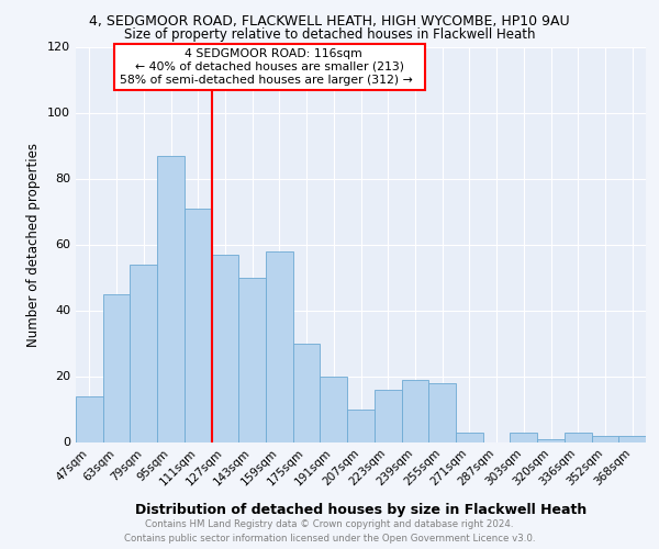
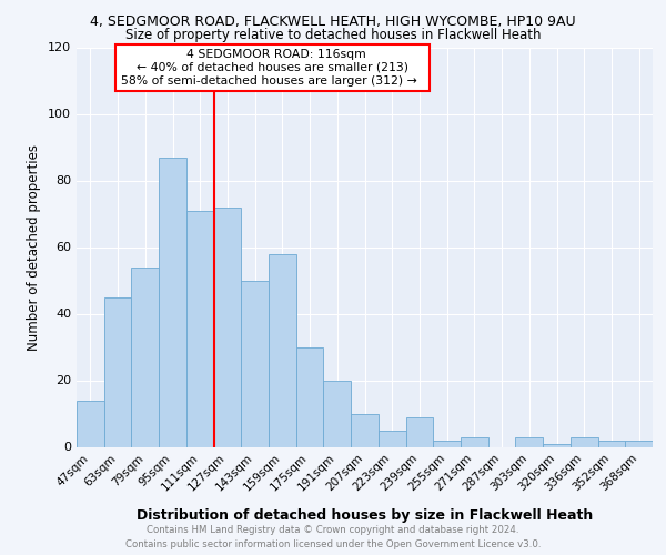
127sqm: 57 -> 72
223sqm: 16 -> 5
239sqm: 19 -> 9
255sqm: 18 -> 2
